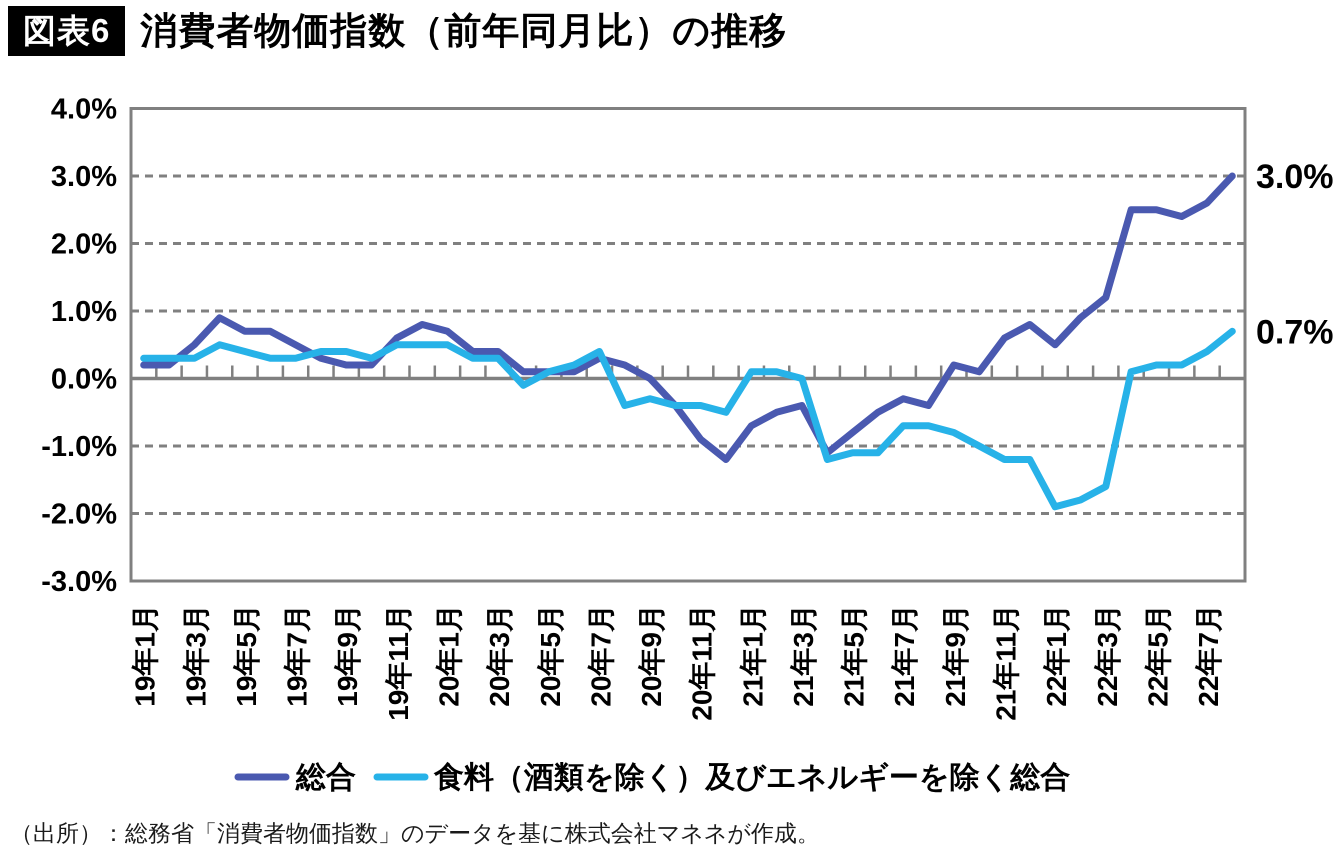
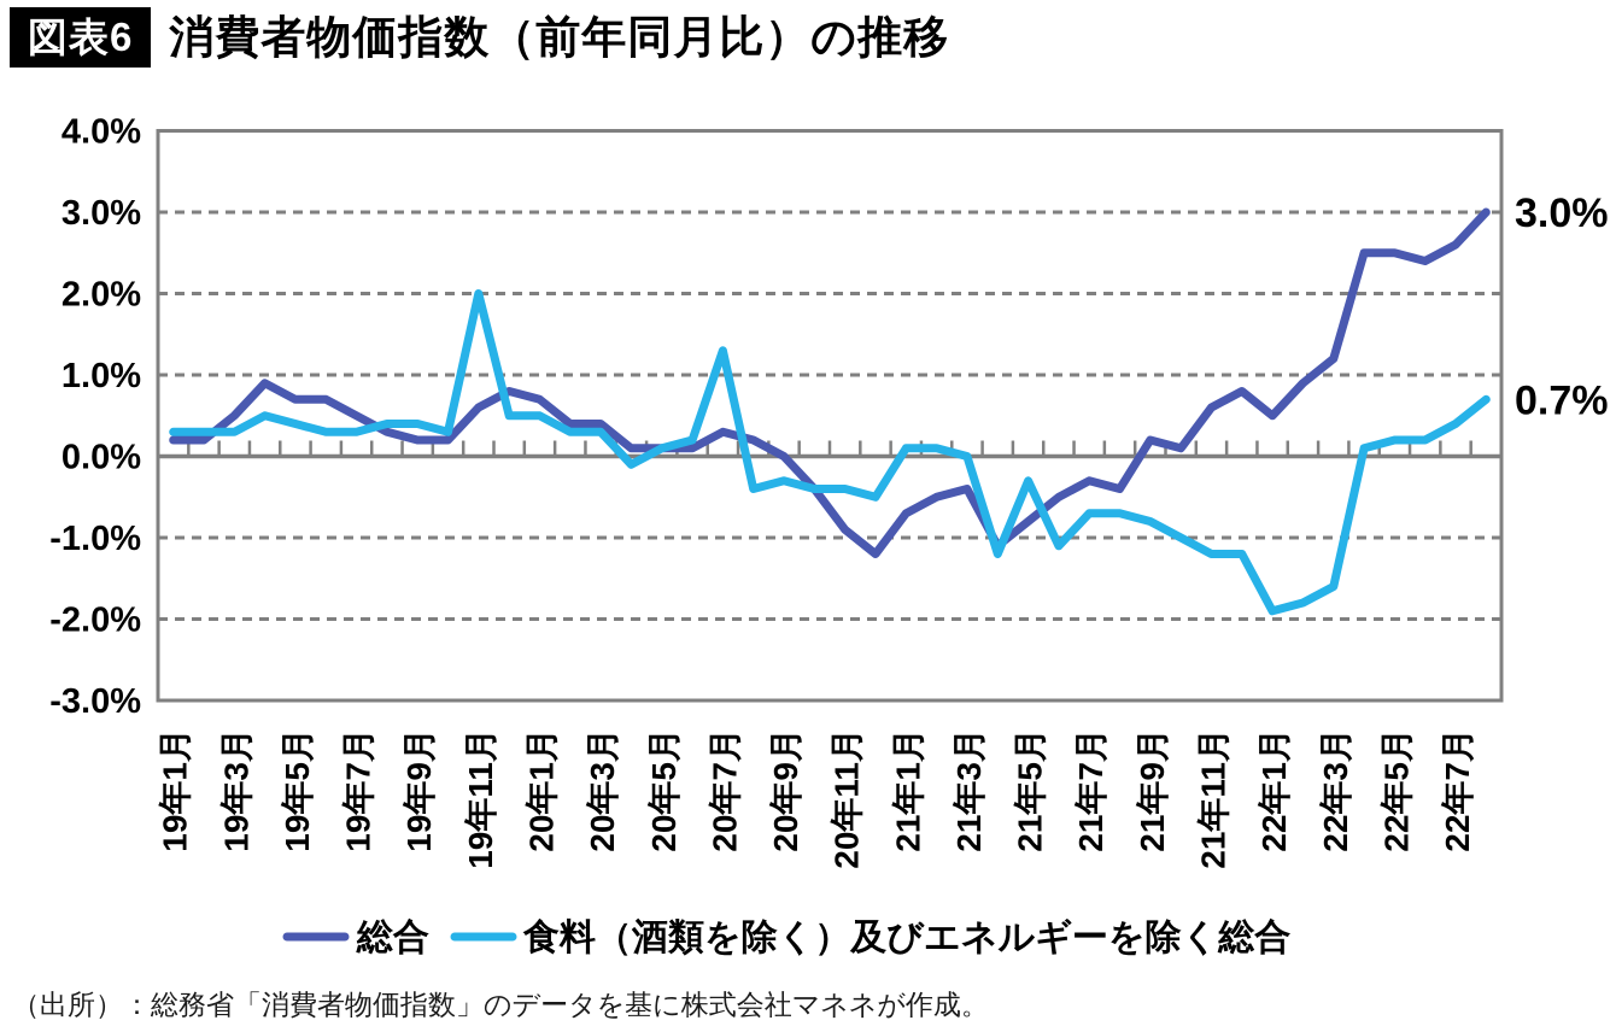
食料（酒類を除く）及びエネルギーを除く総合/19年11月: 0.5% -> 2.0%
食料（酒類を除く）及びエネルギーを除く総合/20年7月: 0.4% -> 1.3%
食料（酒類を除く）及びエネルギーを除く総合/21年5月: -1.1% -> -0.3%
